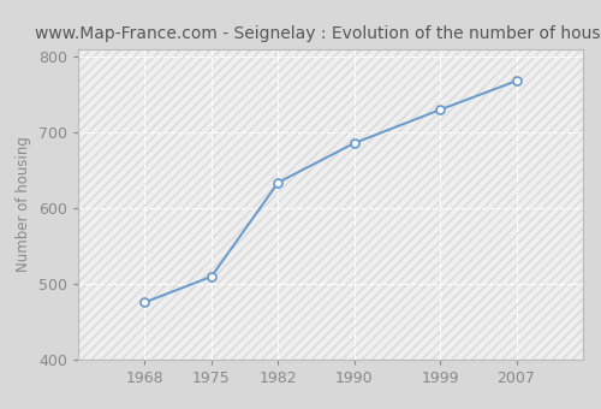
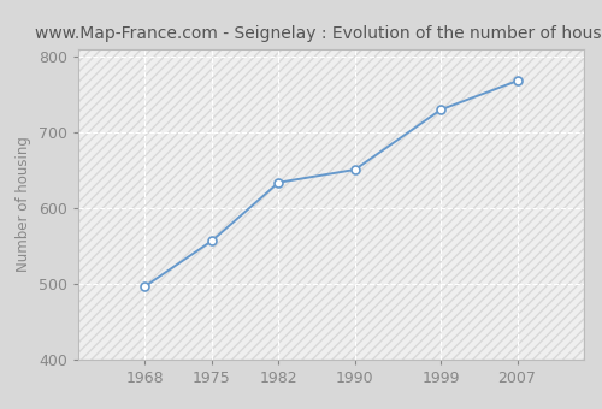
1968: 476 -> 497
1975: 510 -> 557
1990: 686 -> 651
